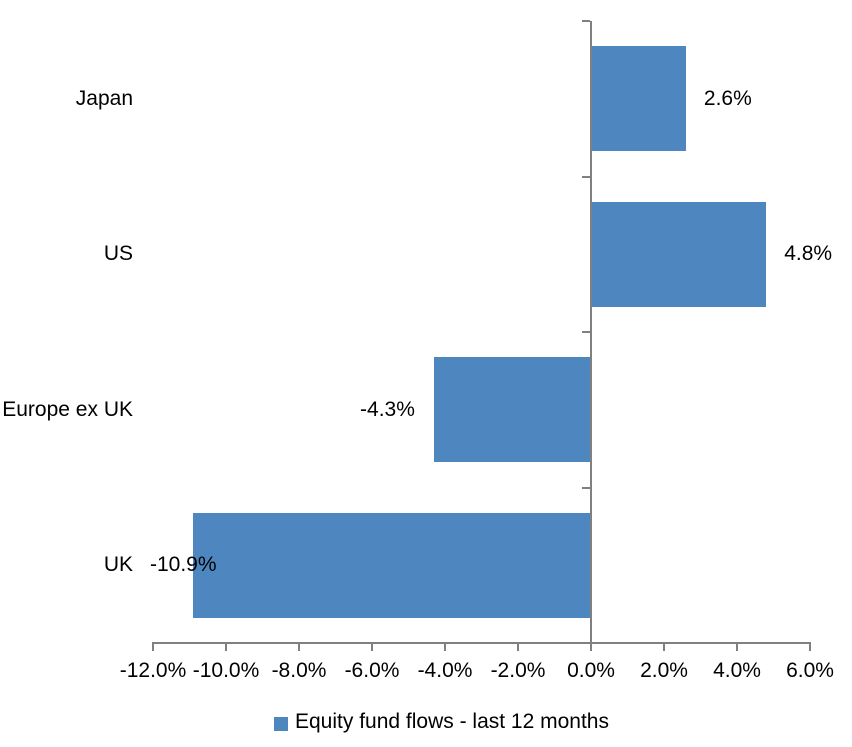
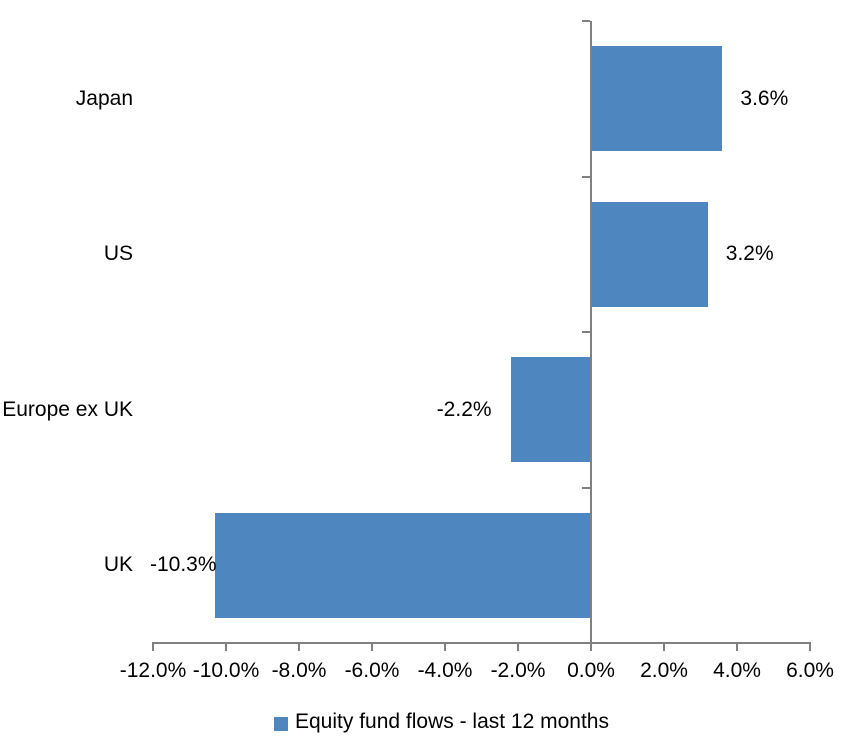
Japan: 2.6% -> 3.6%
US: 4.8% -> 3.2%
Europe ex UK: -4.3% -> -2.2%
UK: -10.9% -> -10.3%
